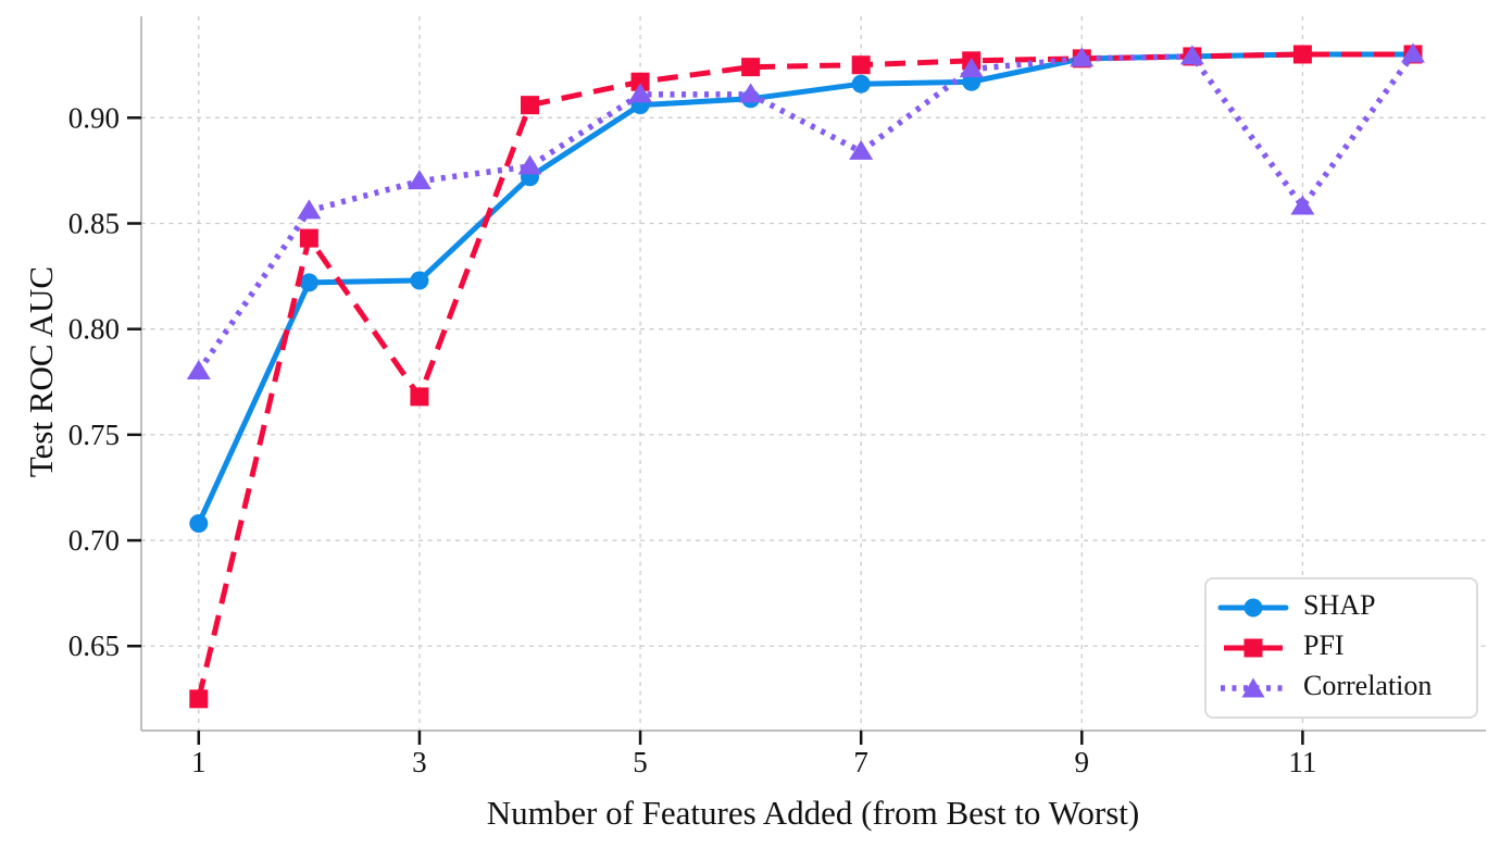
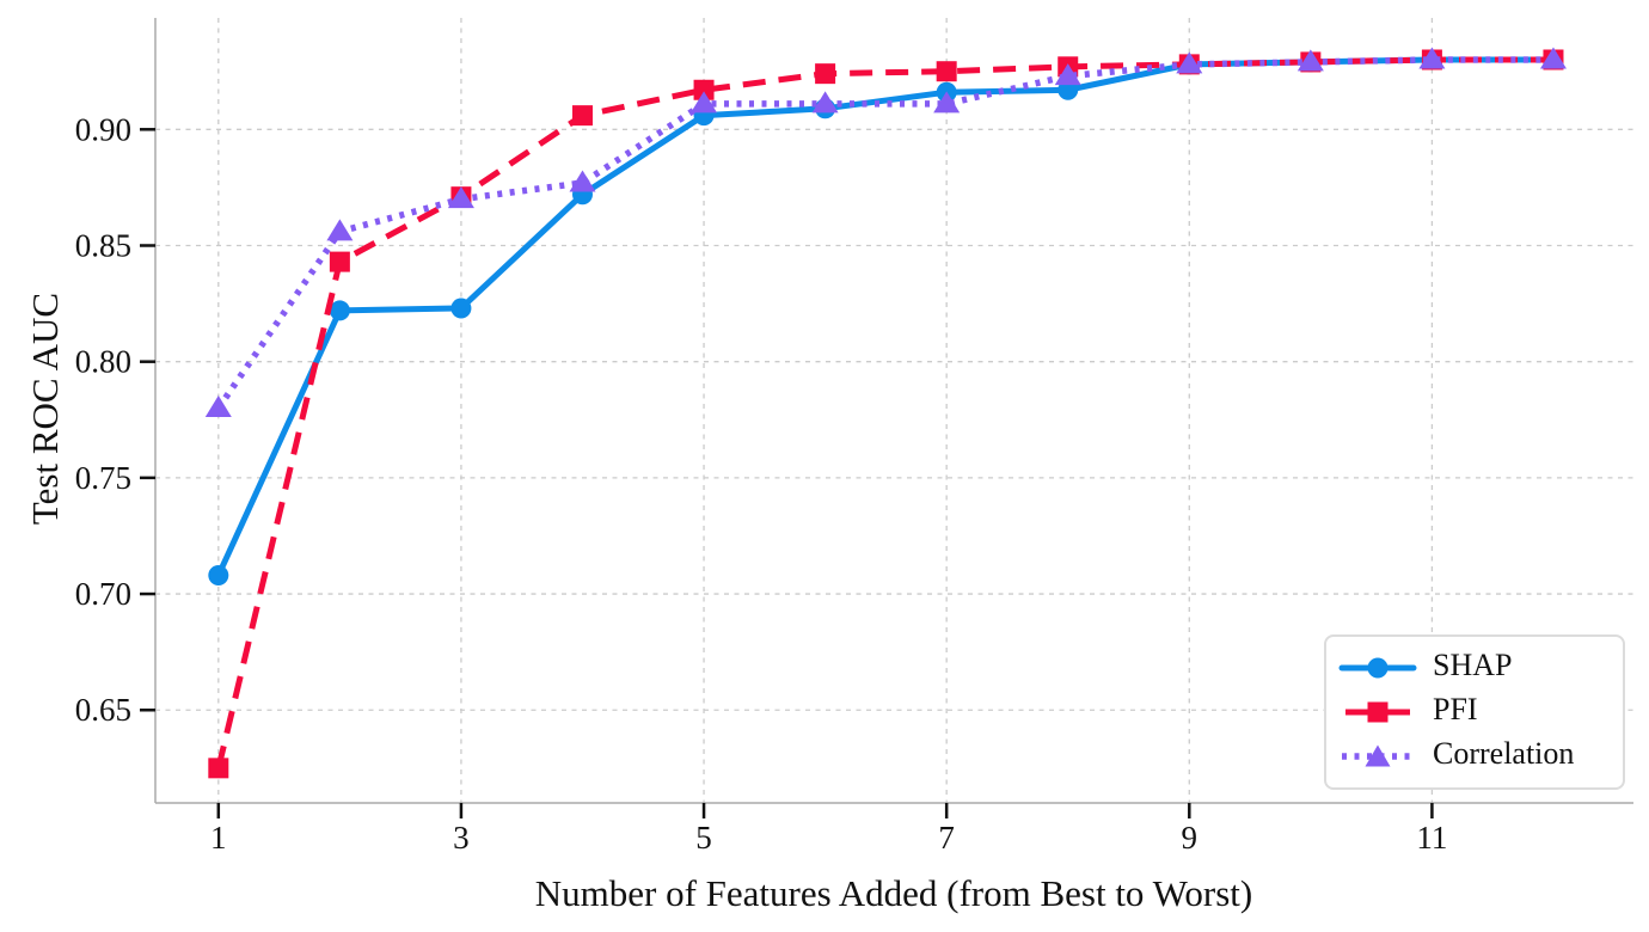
PFI/3: 0.768 -> 0.871
Correlation/7: 0.884 -> 0.911
Correlation/11: 0.858 -> 0.930
